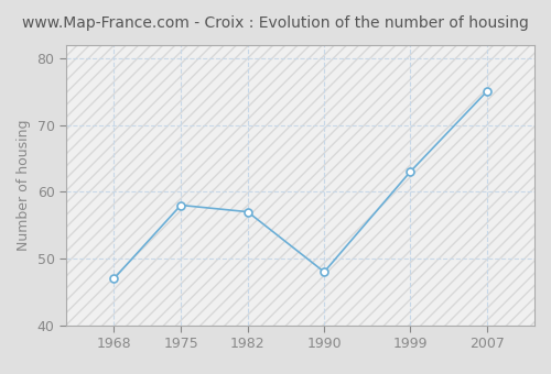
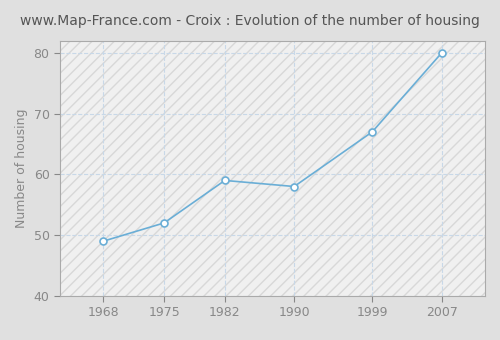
1968: 47 -> 49
1975: 58 -> 52
1982: 57 -> 59
1990: 48 -> 58
1999: 63 -> 67
2007: 75 -> 80
